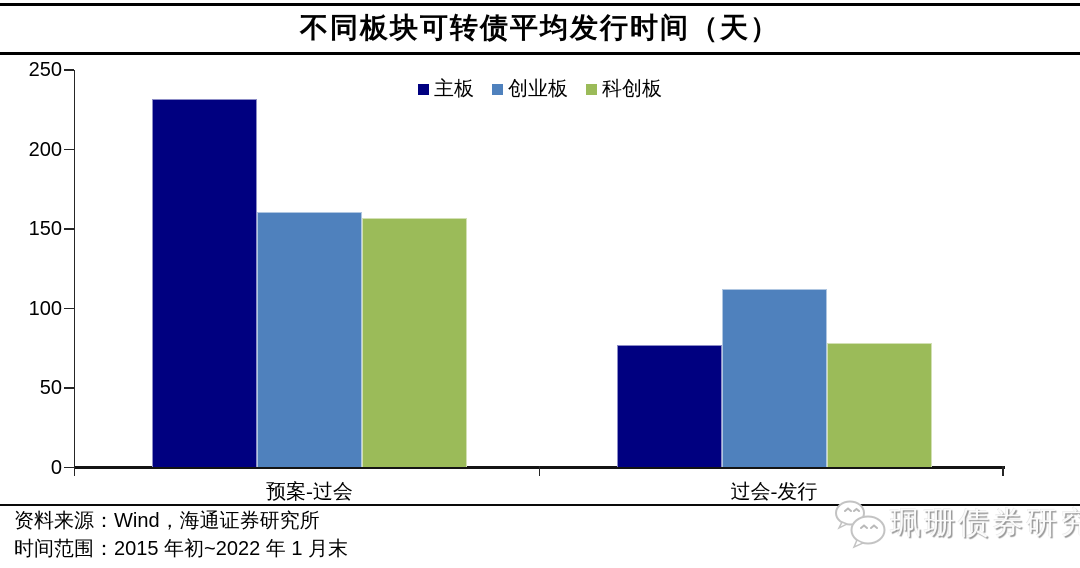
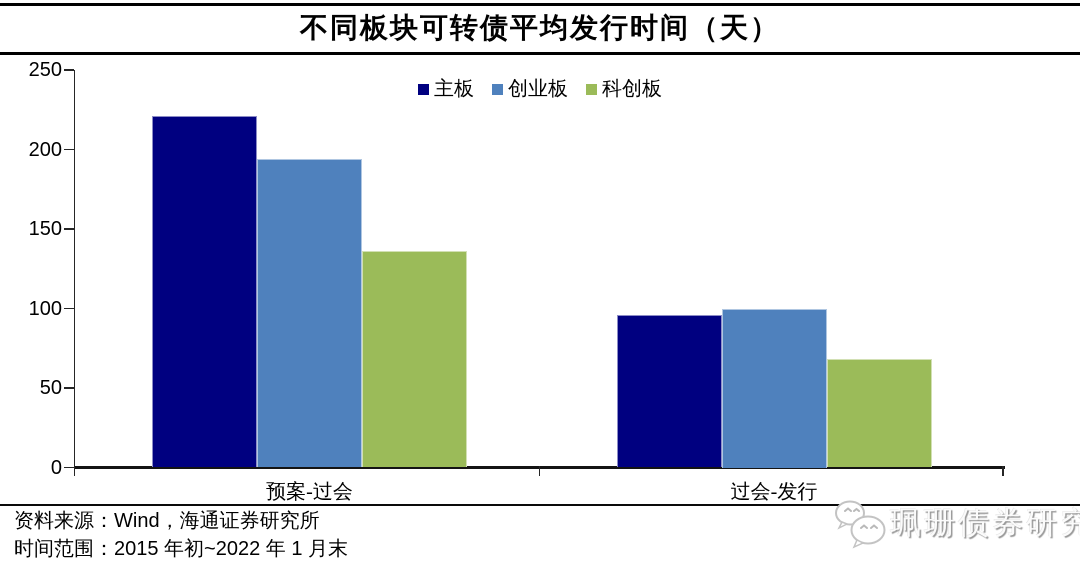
主板/预案-过会: 232 -> 221
创业板/预案-过会: 161 -> 194
科创板/预案-过会: 157 -> 136
主板/过会-发行: 77 -> 96
创业板/过会-发行: 112 -> 100
科创板/过会-发行: 78 -> 68
